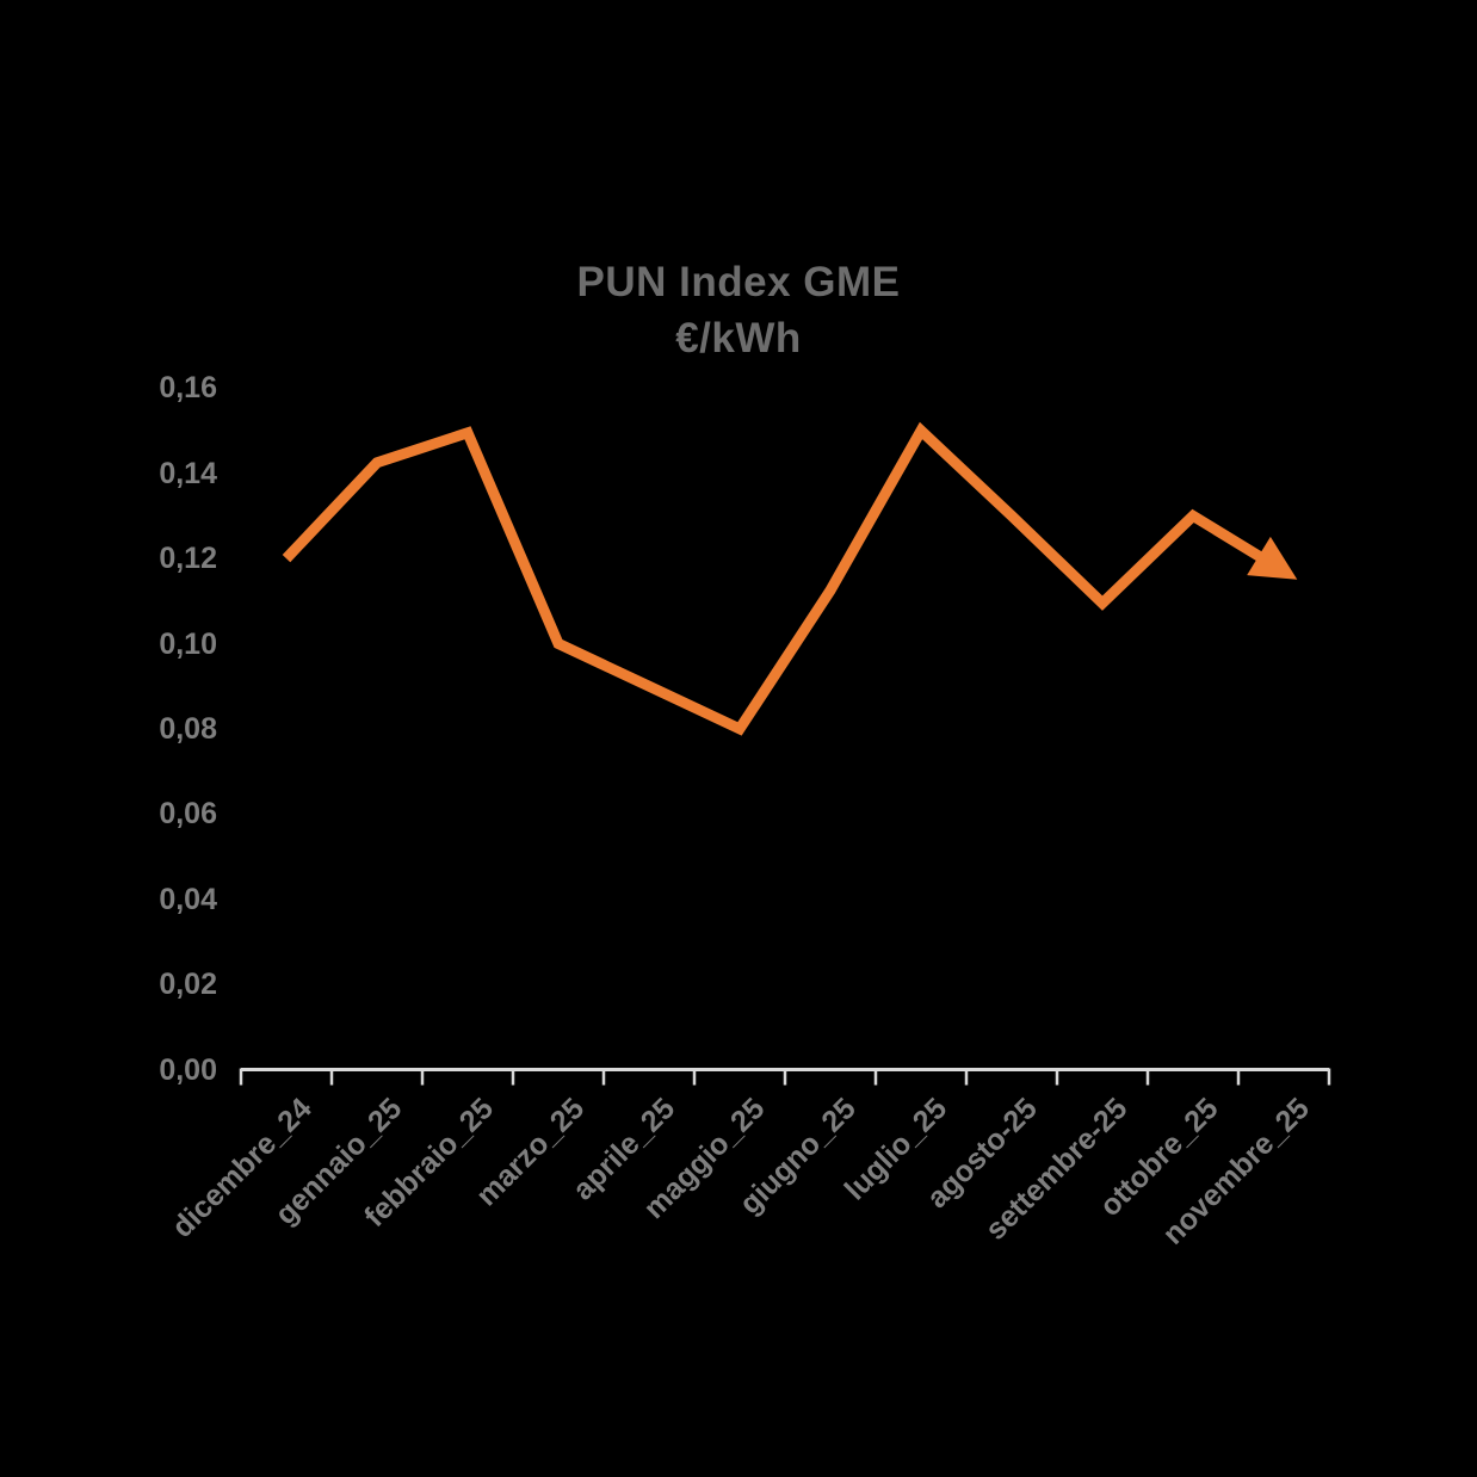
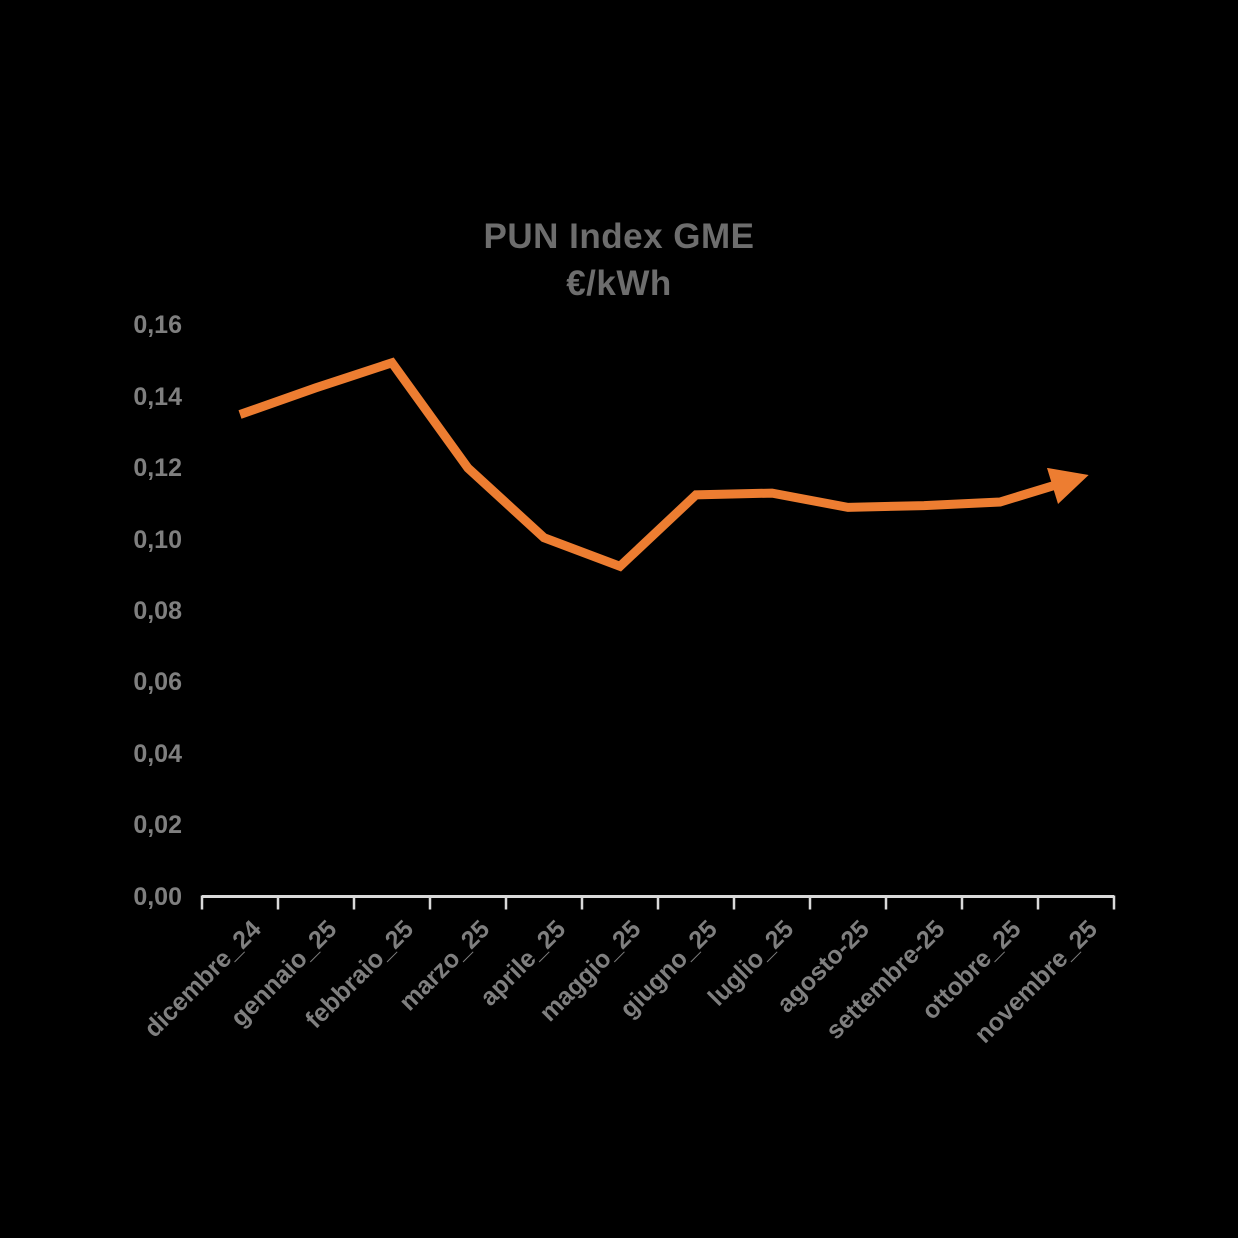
dicembre_24: 0,12 -> 0,14
marzo_25: 0,10 -> 0,12
aprile_25: 0,09 -> 0,10
maggio_25: 0,08 -> 0,09
luglio_25: 0,15 -> 0,11
agosto-25: 0,13 -> 0,11
ottobre_25: 0,13 -> 0,11
